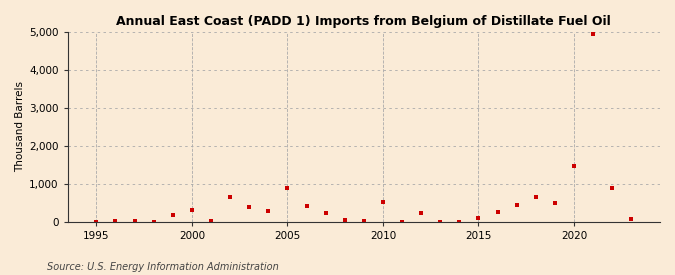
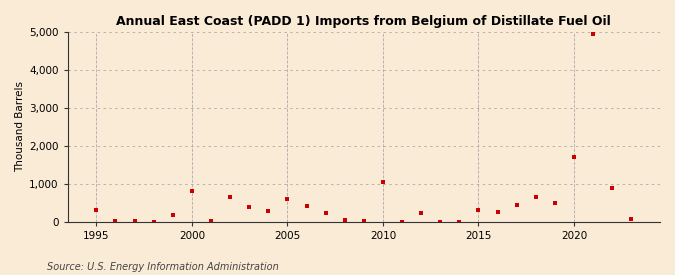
1995: 0 -> 300
2000: 310 -> 800
2005: 880 -> 600
2010: 530 -> 1,050
2015: 100 -> 300
2020: 1,470 -> 1,700
